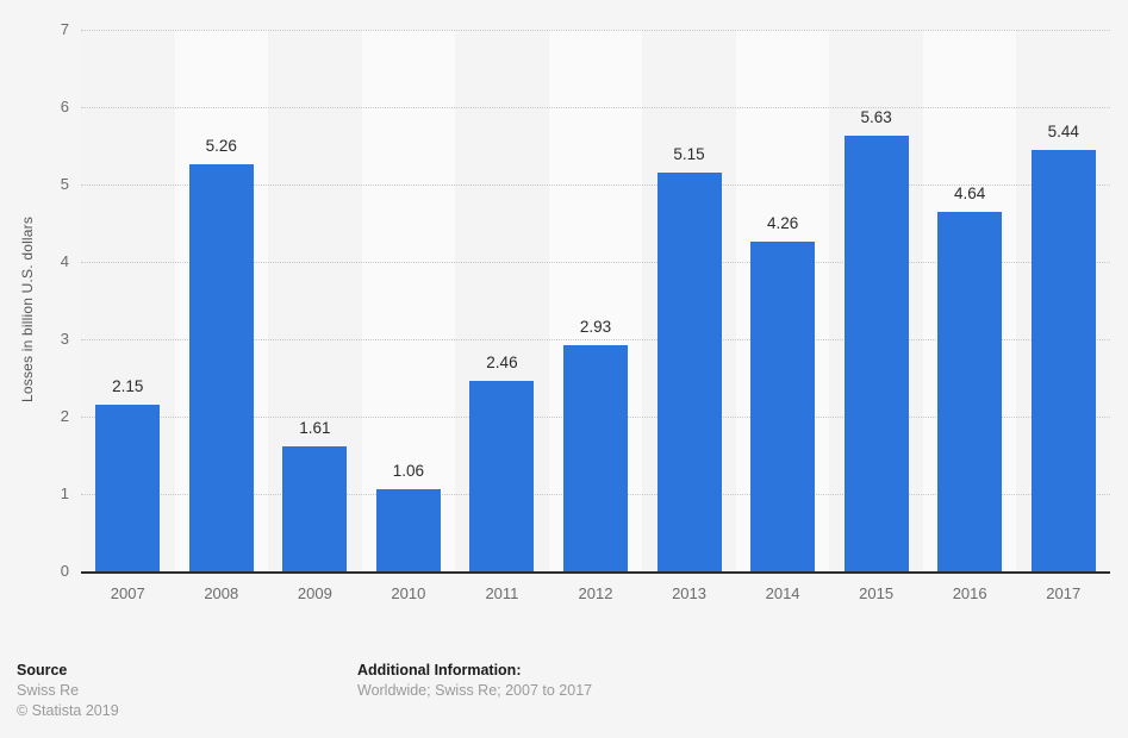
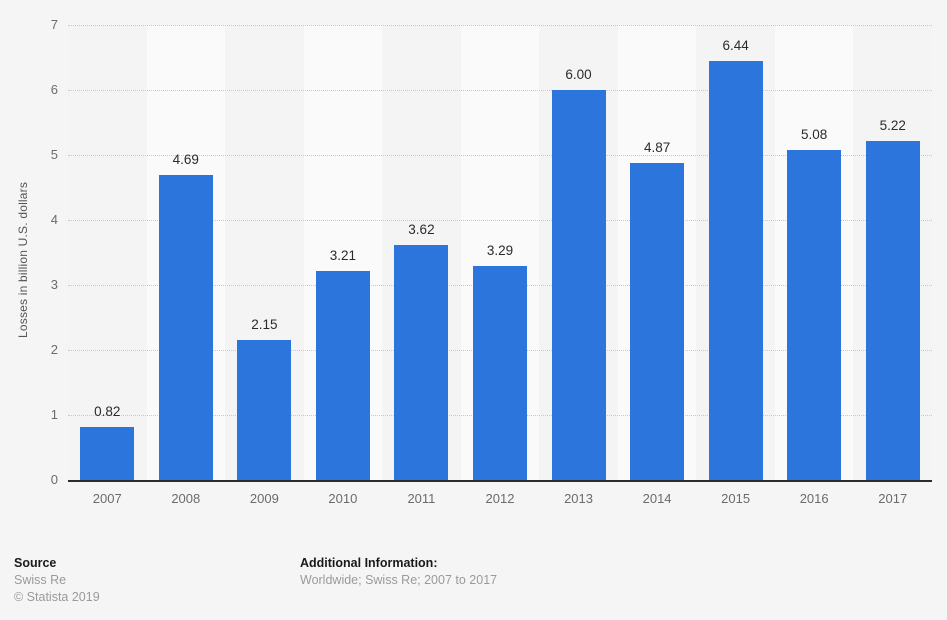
2007: 2.15 -> 0.82
2008: 5.26 -> 4.69
2009: 1.61 -> 2.15
2010: 1.06 -> 3.21
2011: 2.46 -> 3.62
2012: 2.93 -> 3.29
2013: 5.15 -> 6.00
2014: 4.26 -> 4.87
2015: 5.63 -> 6.44
2016: 4.64 -> 5.08
2017: 5.44 -> 5.22
